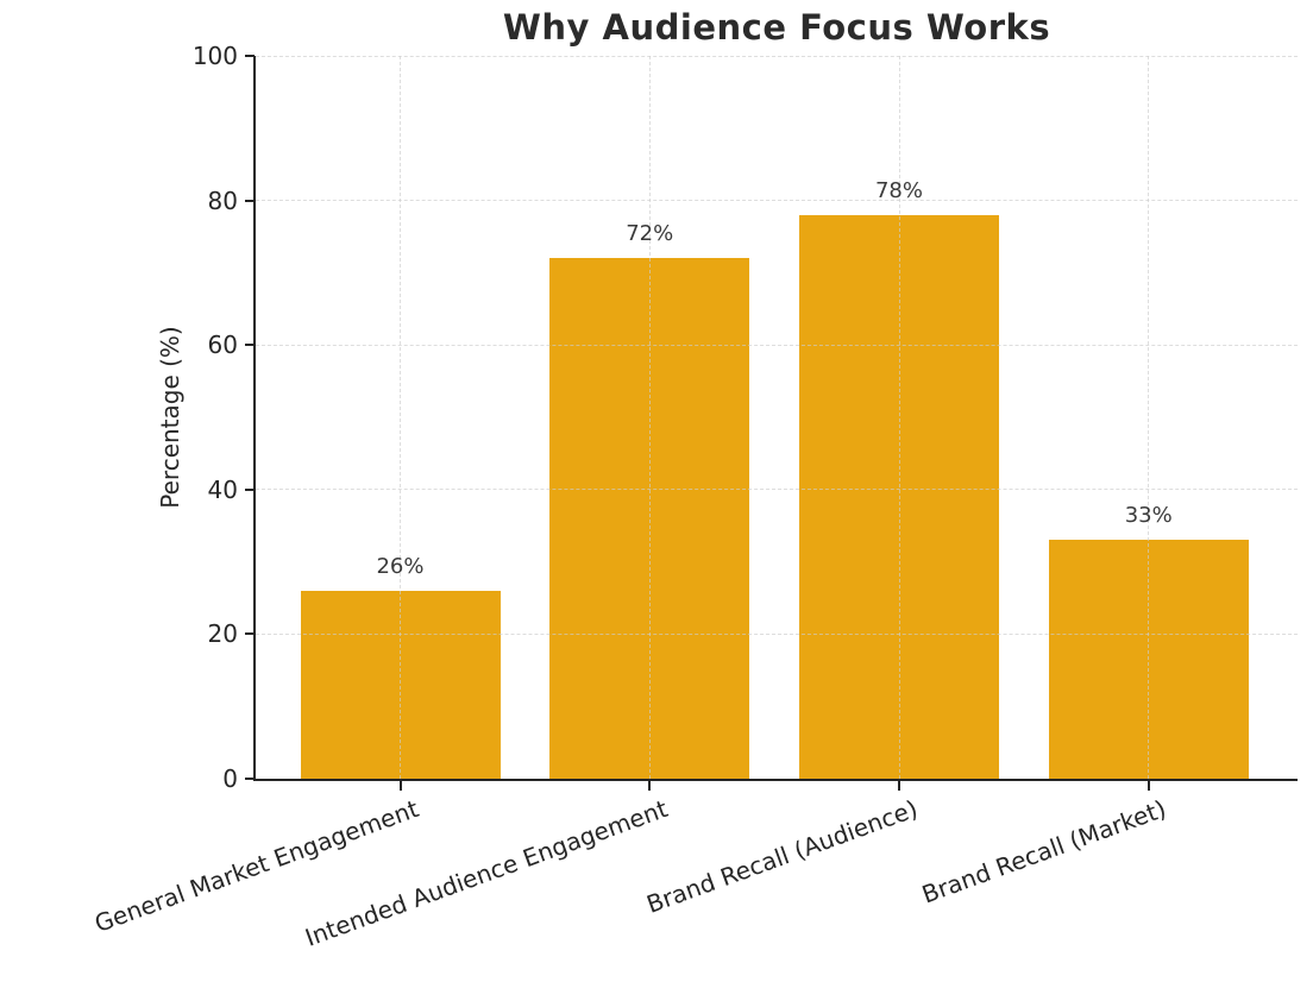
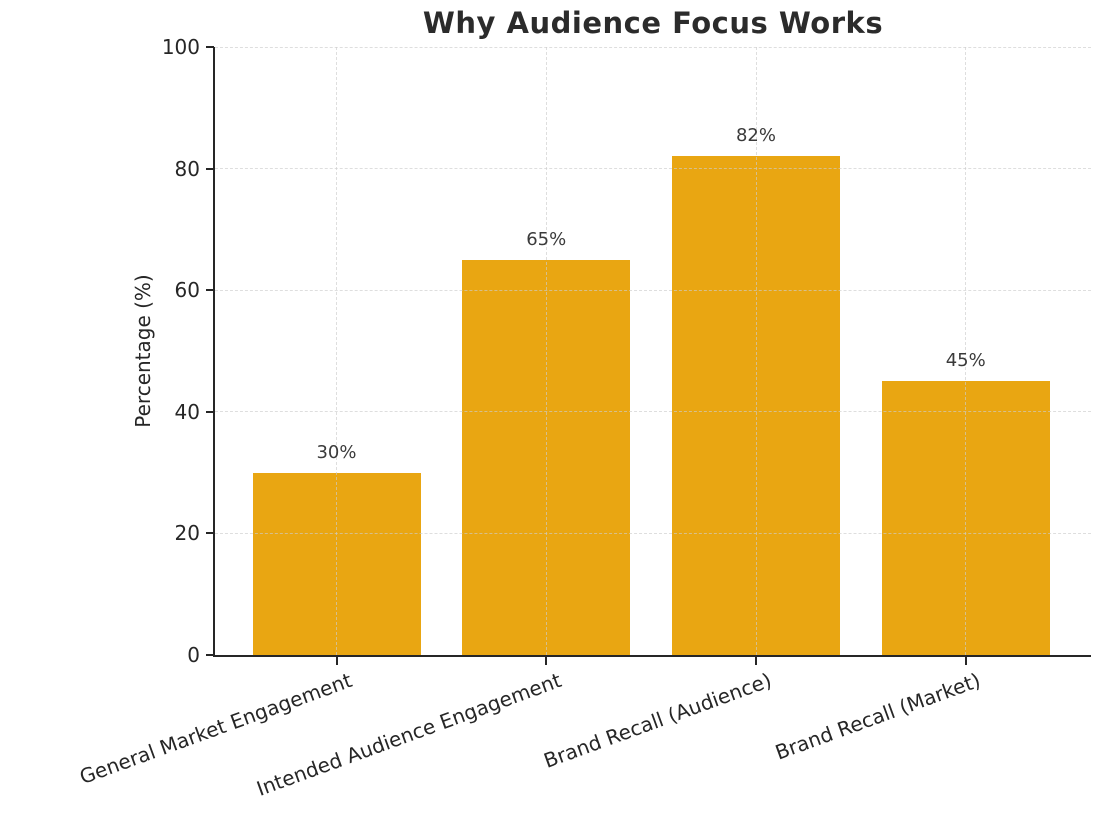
General Market Engagement: 26% -> 30%
Intended Audience Engagement: 72% -> 65%
Brand Recall (Audience): 78% -> 82%
Brand Recall (Market): 33% -> 45%
